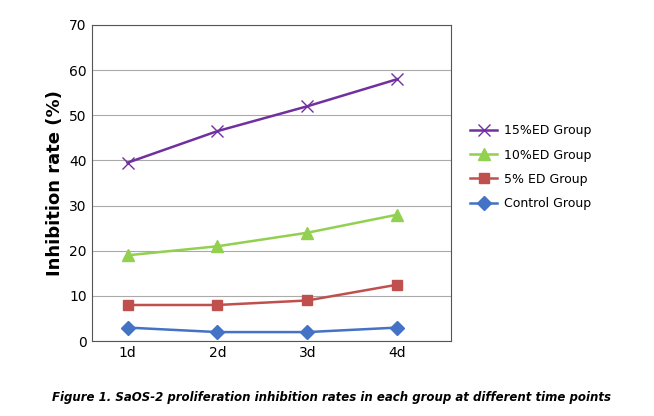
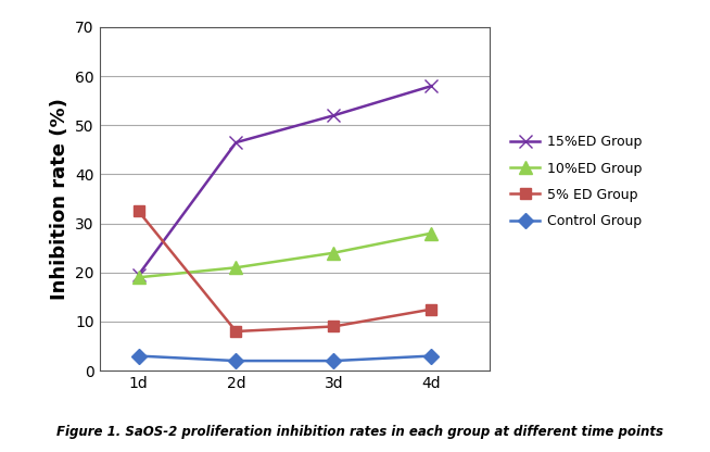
15%ED Group/1d: 39.5 -> 19.5
5% ED Group/1d: 8.0 -> 32.5
